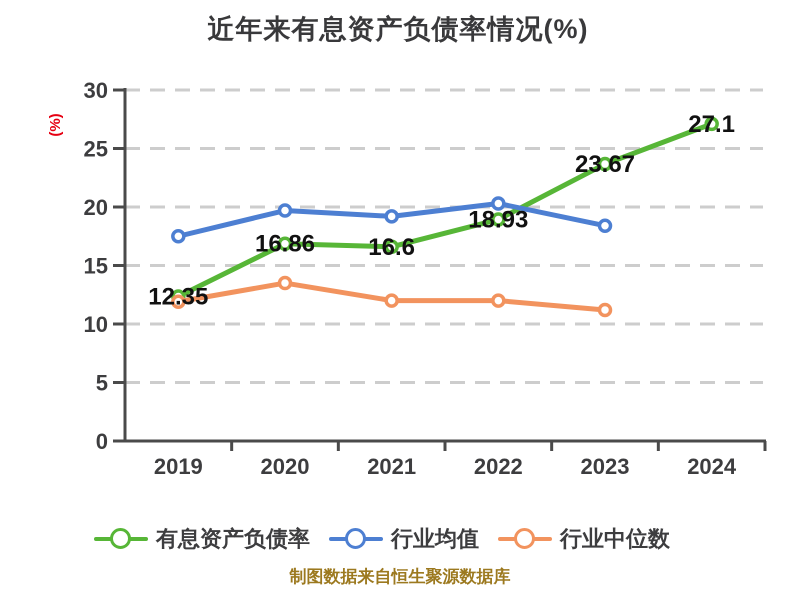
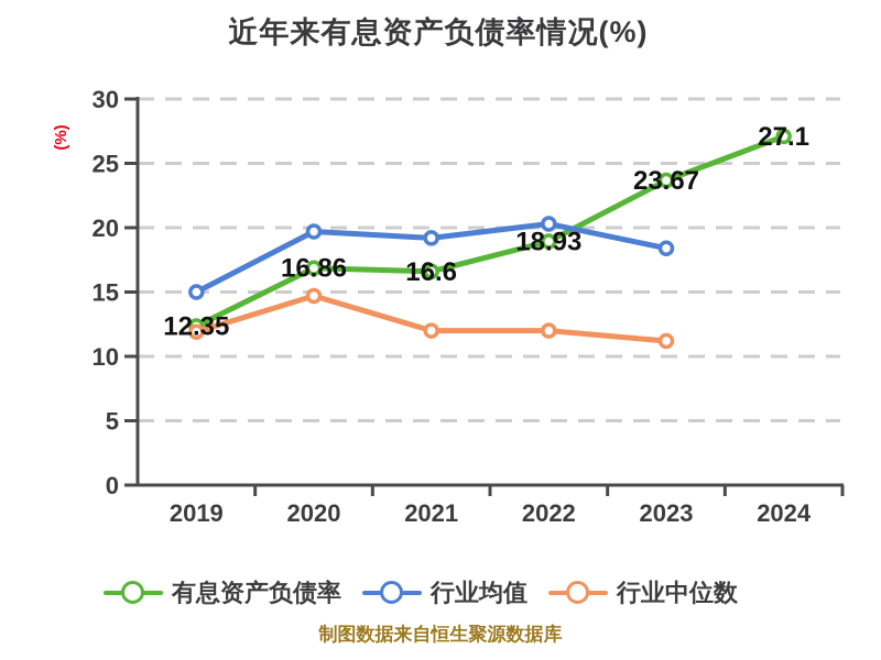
行业均值/2019: 17.5 -> 15.0
行业中位数/2020: 13.5 -> 14.7
